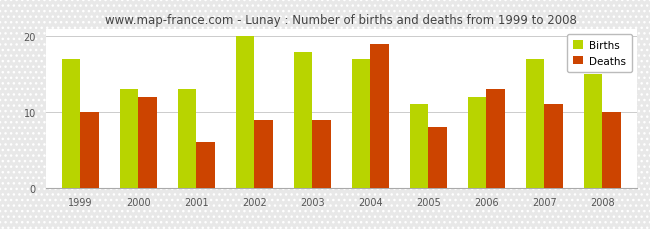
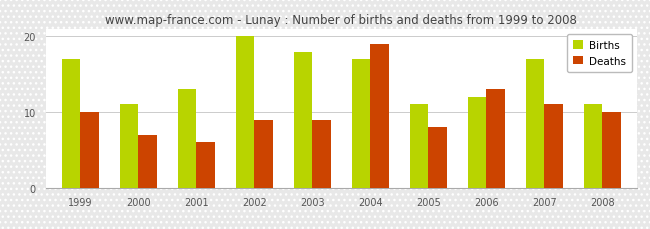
Births/2000: 13 -> 11
Deaths/2000: 12 -> 7
Births/2008: 15 -> 11
